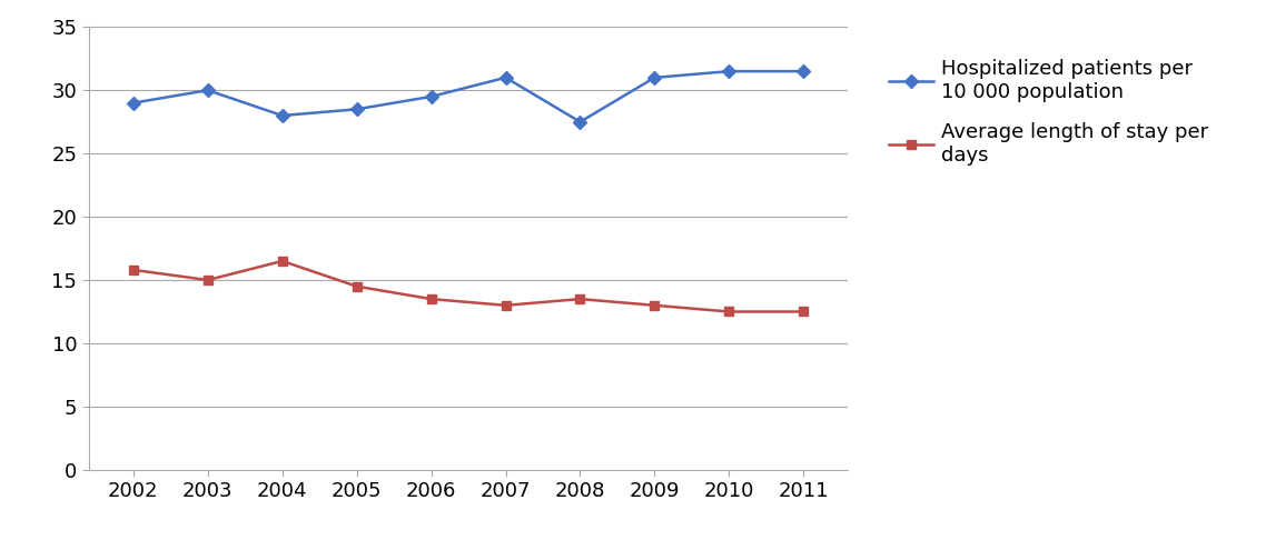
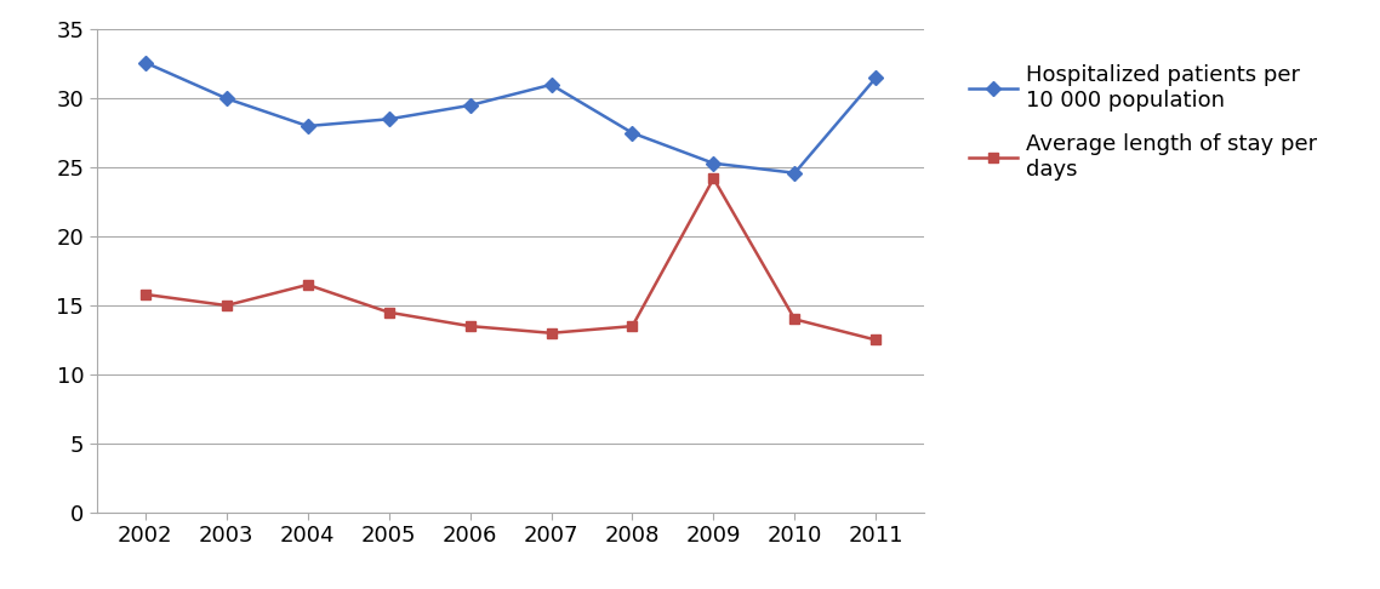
Hospitalized patients per 10 000 population/2002: 29.0 -> 32.6
Hospitalized patients per 10 000 population/2009: 31.0 -> 25.3
Average length of stay per days/2009: 13.0 -> 24.2
Hospitalized patients per 10 000 population/2010: 31.5 -> 24.6
Average length of stay per days/2010: 12.5 -> 14.0
